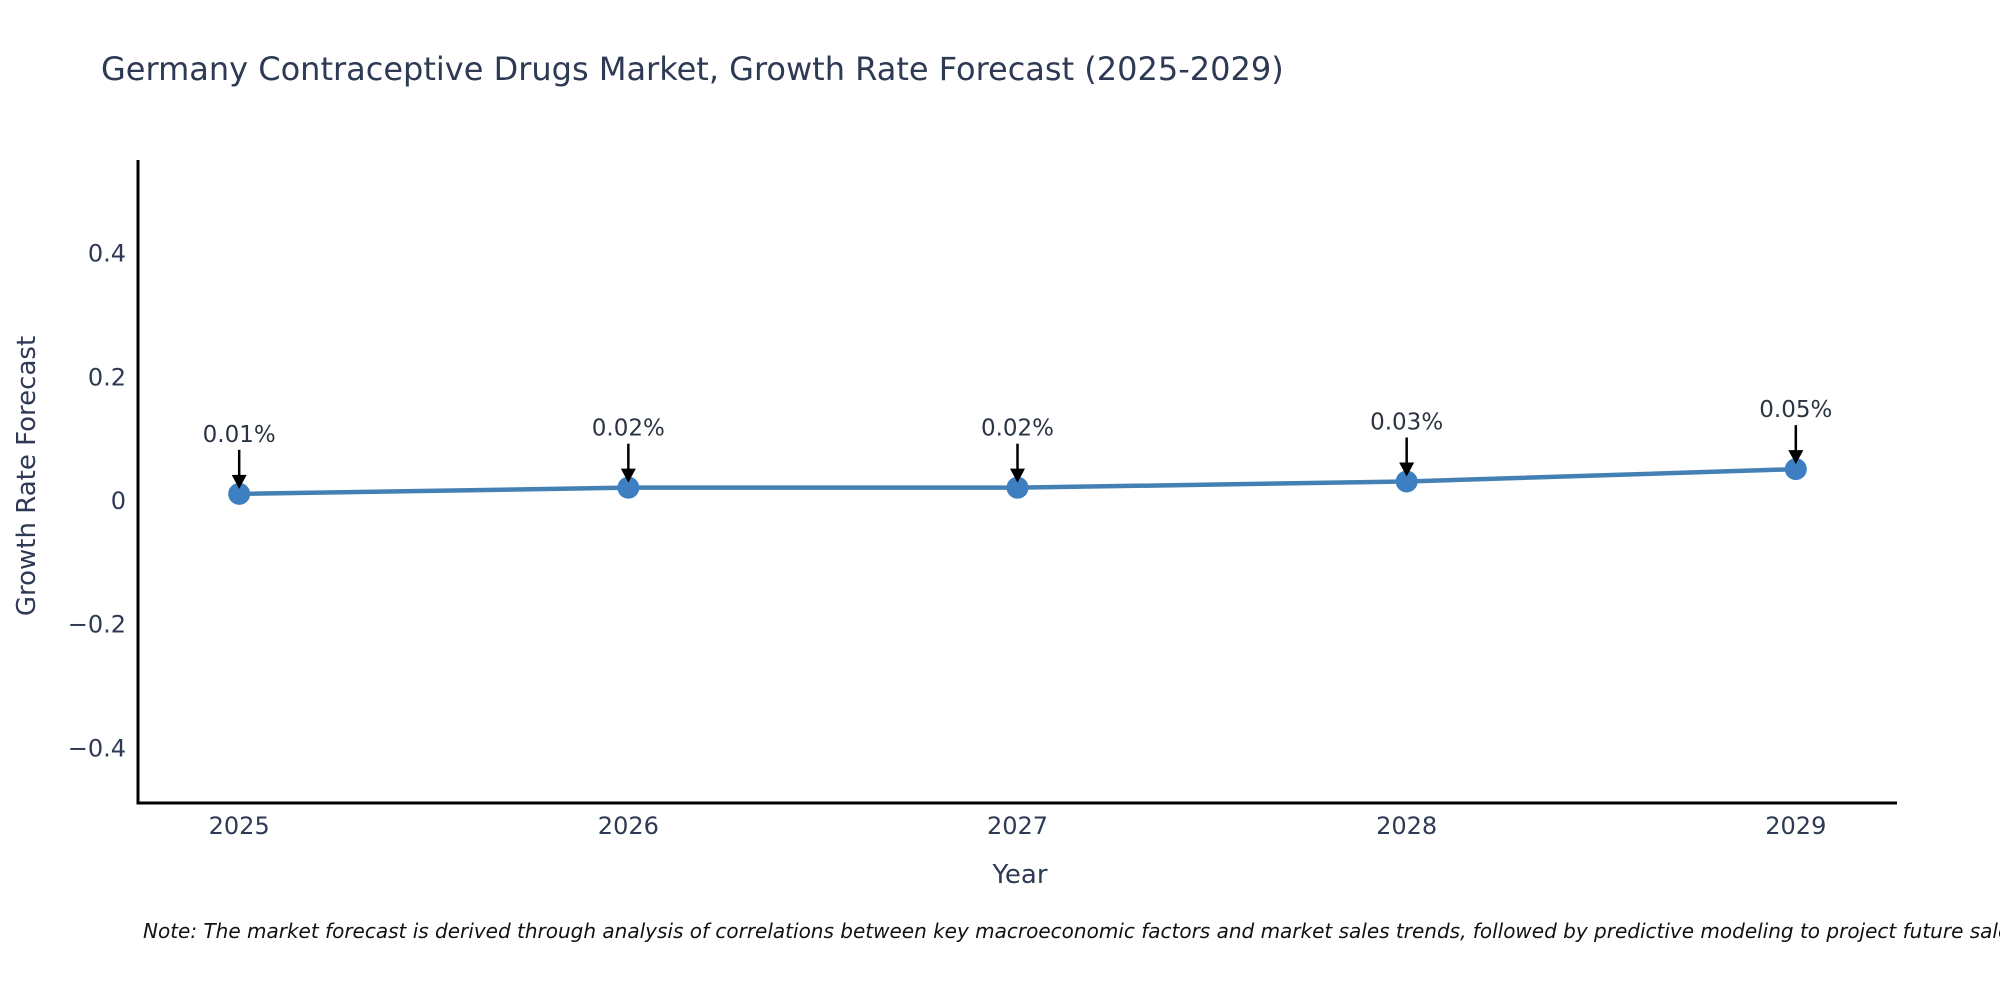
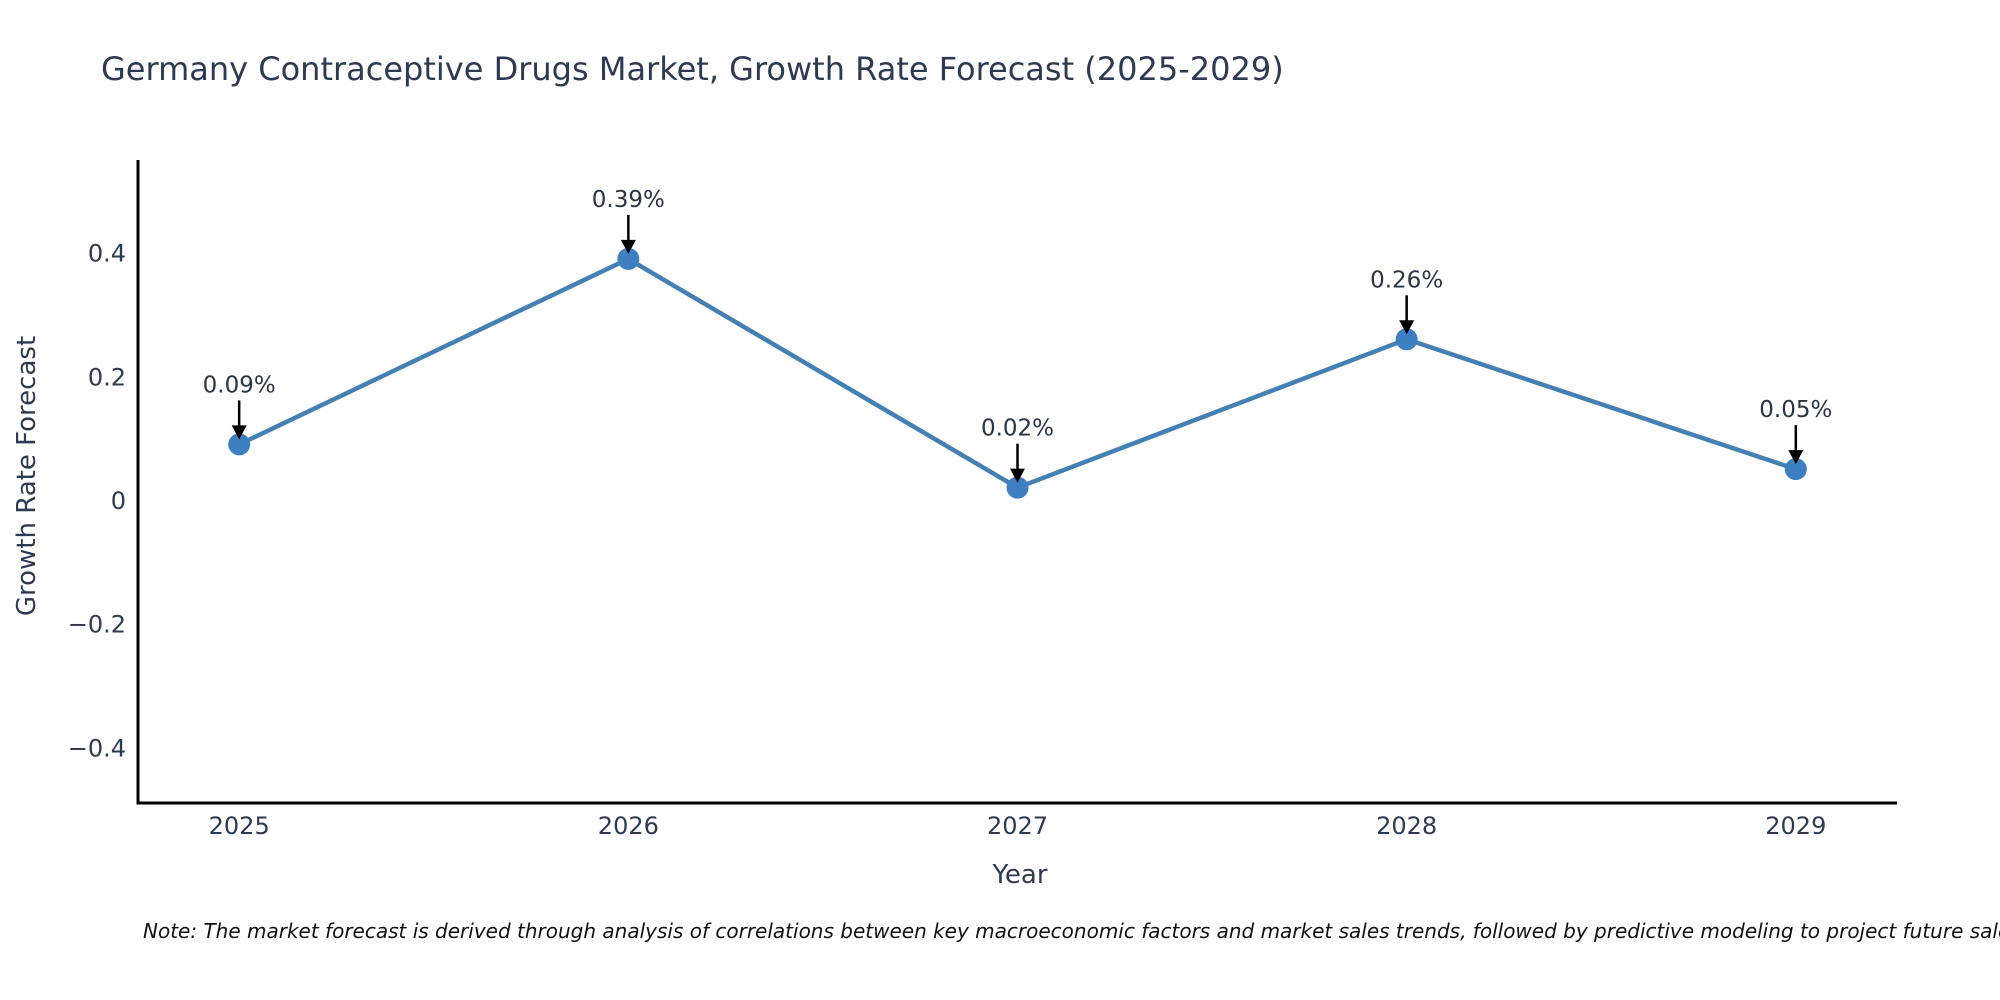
2025: 0.01% -> 0.09%
2026: 0.02% -> 0.39%
2028: 0.03% -> 0.26%
